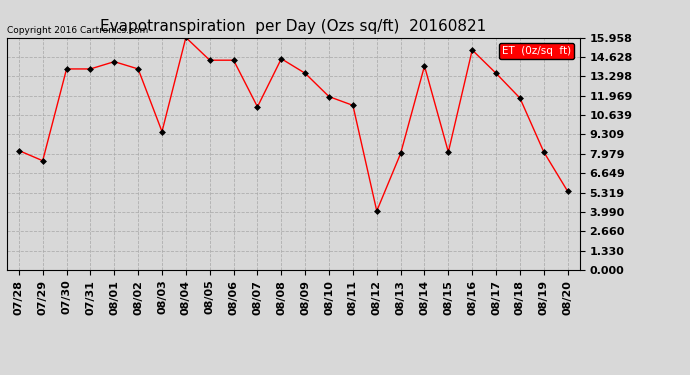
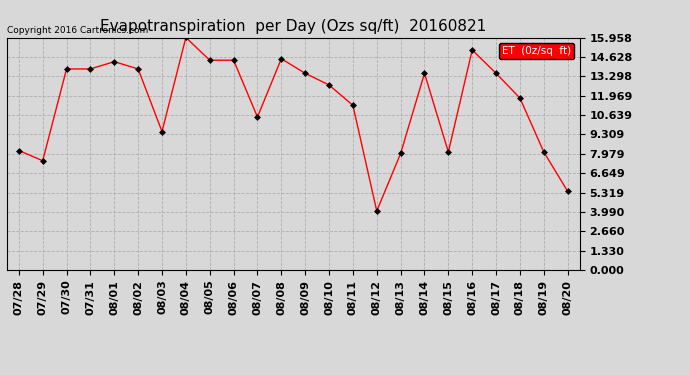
08/07: 11.2 -> 10.5
08/10: 11.9 -> 12.7
08/14: 14.0 -> 13.5
